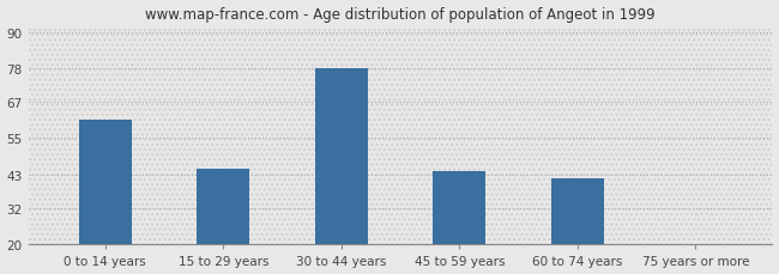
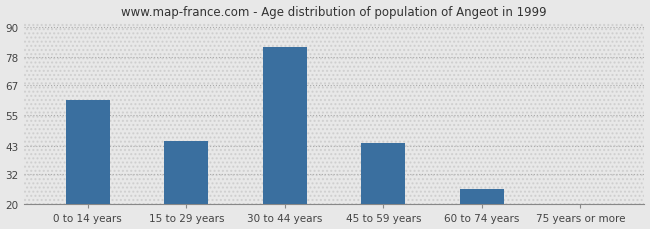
30 to 44 years: 78 -> 82
60 to 74 years: 42 -> 26
